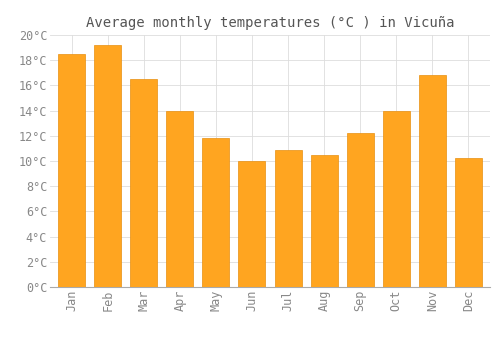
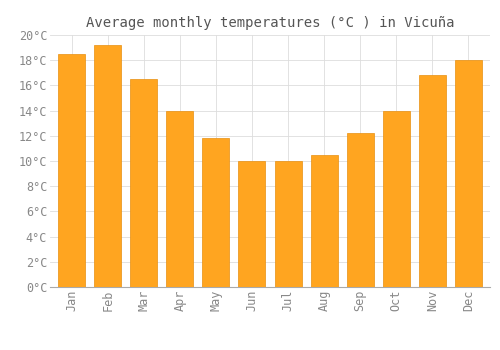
Jul: 10.9°C -> 10.0°C
Dec: 10.2°C -> 18.0°C
